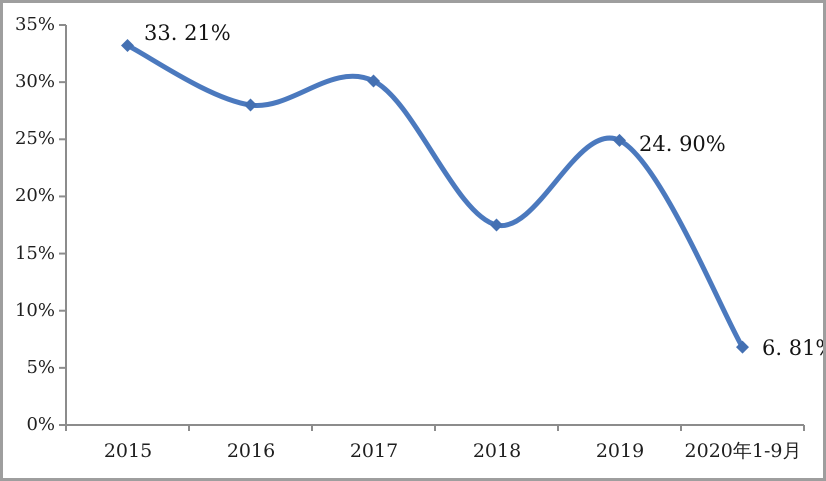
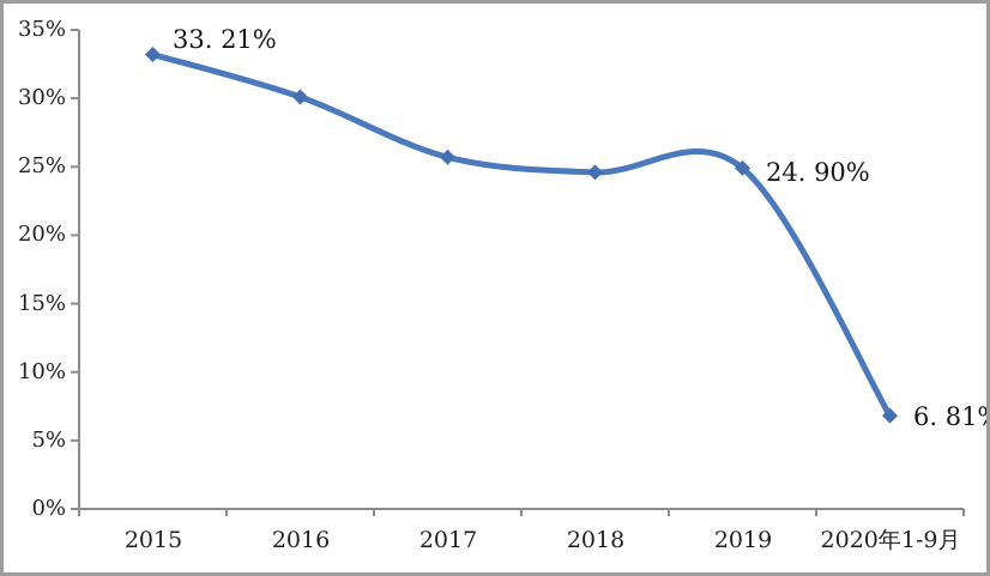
2016: 28.0% -> 30.1%
2017: 30.1% -> 25.7%
2018: 17.5% -> 24.6%
